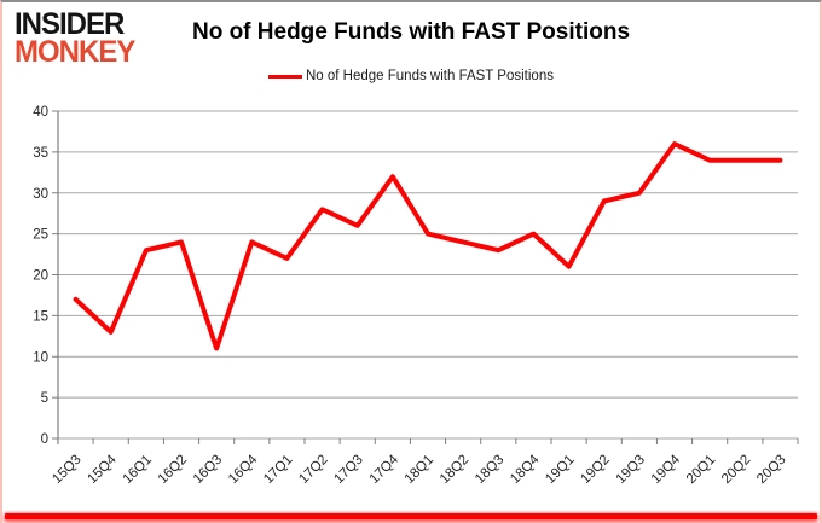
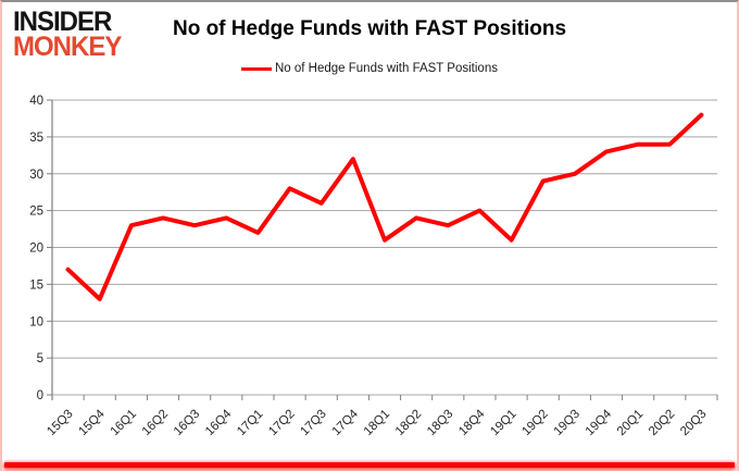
16Q3: 11 -> 23
18Q1: 25 -> 21
19Q4: 36 -> 33
20Q3: 34 -> 38
